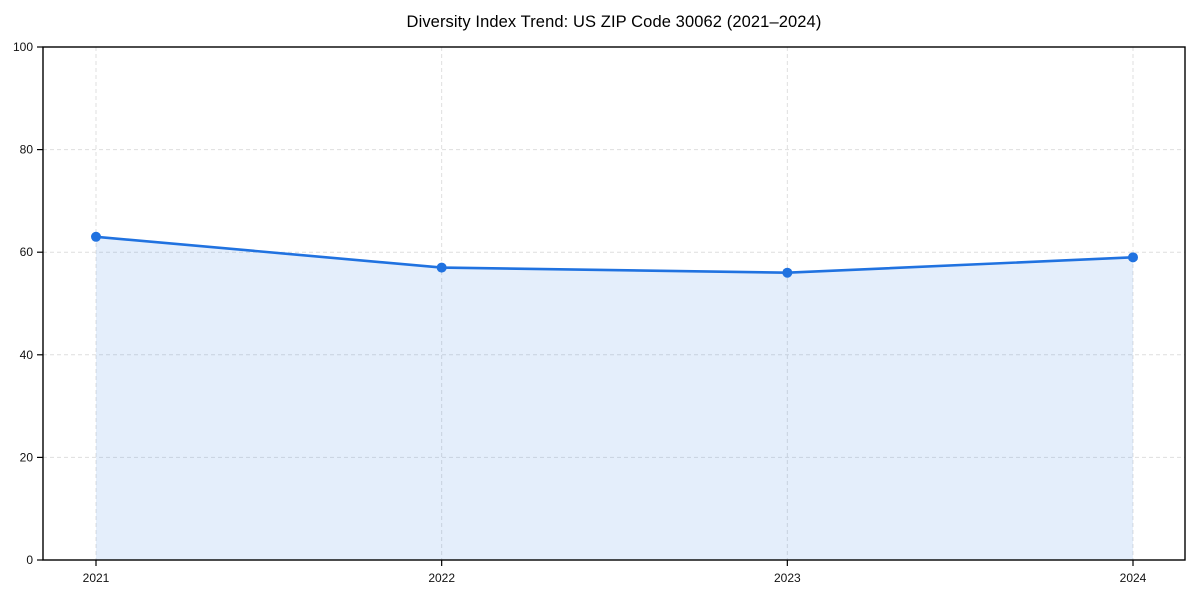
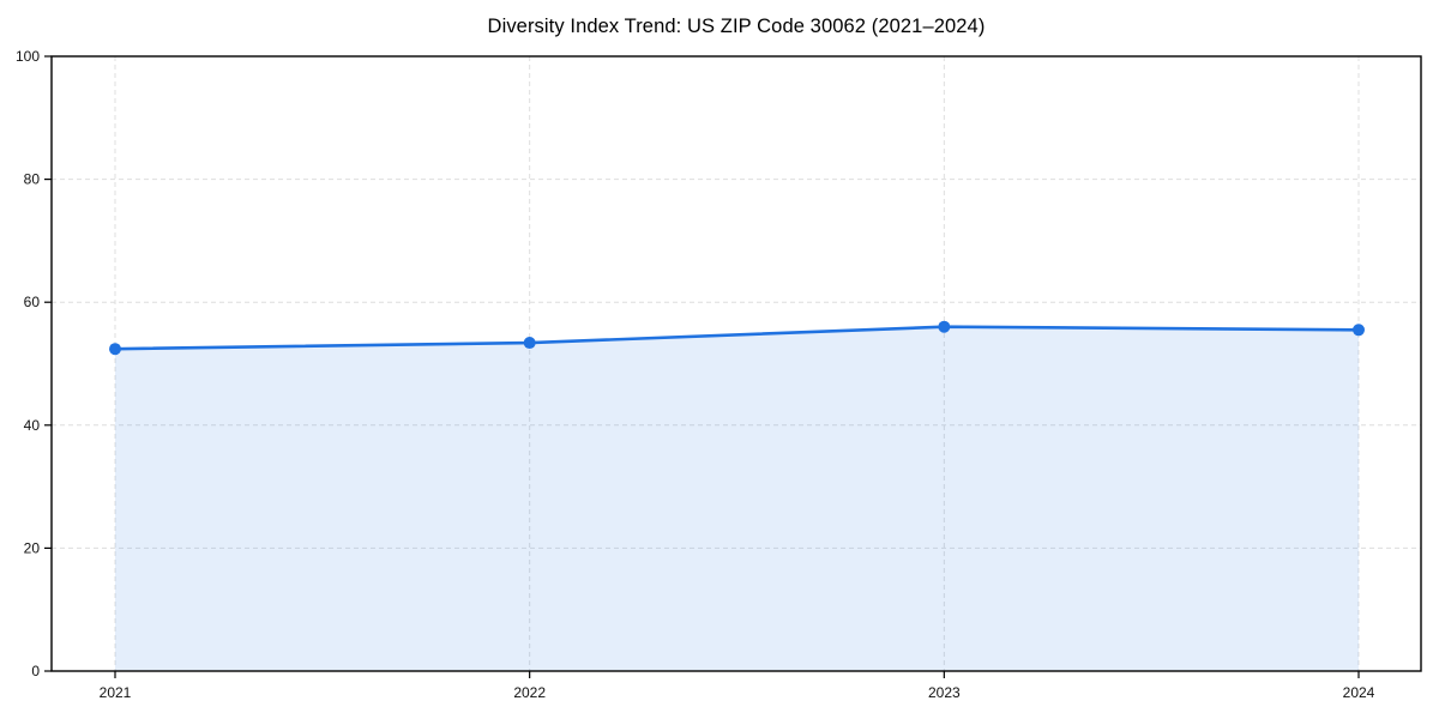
2021: 63 -> 52
2022: 57 -> 53
2024: 59 -> 56
